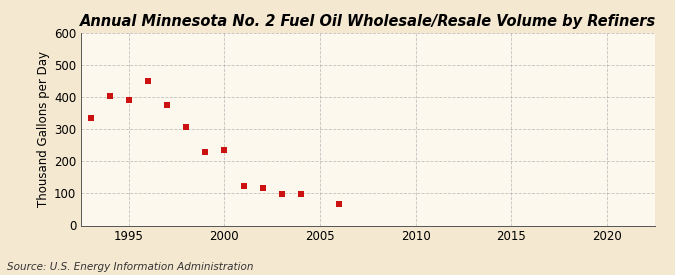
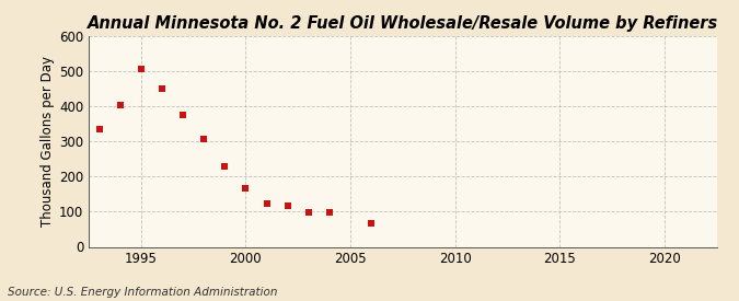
1995: 390 -> 505
2000: 235 -> 168
